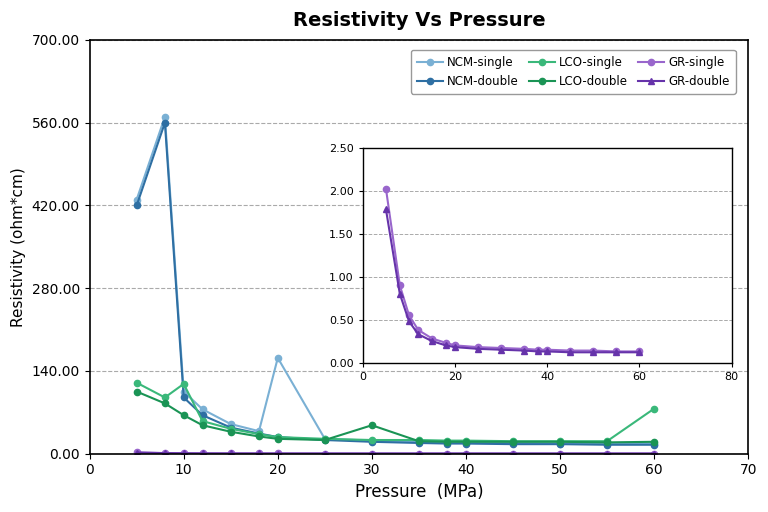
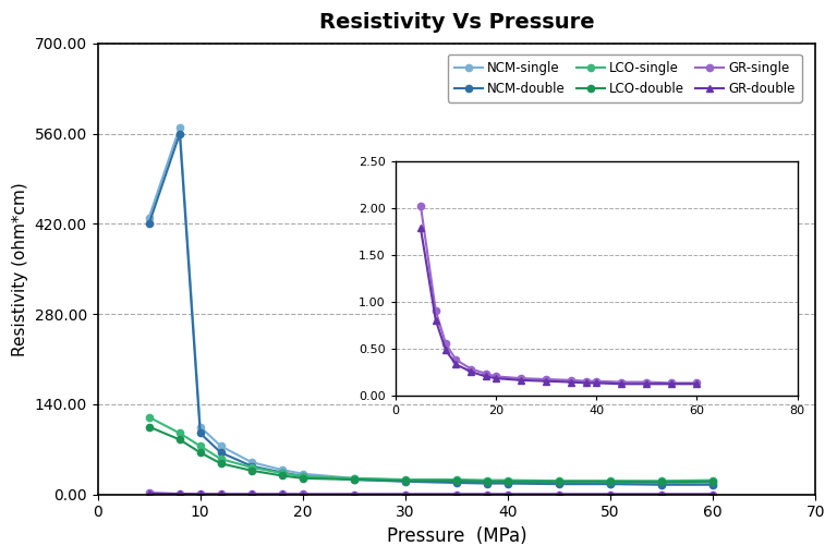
Resistivity Vs Pressure/LCO-single/10: 118 -> 75
Resistivity Vs Pressure/NCM-single/20: 162 -> 32
Resistivity Vs Pressure/LCO-double/30: 48 -> 21
Resistivity Vs Pressure/LCO-single/60: 76 -> 22
